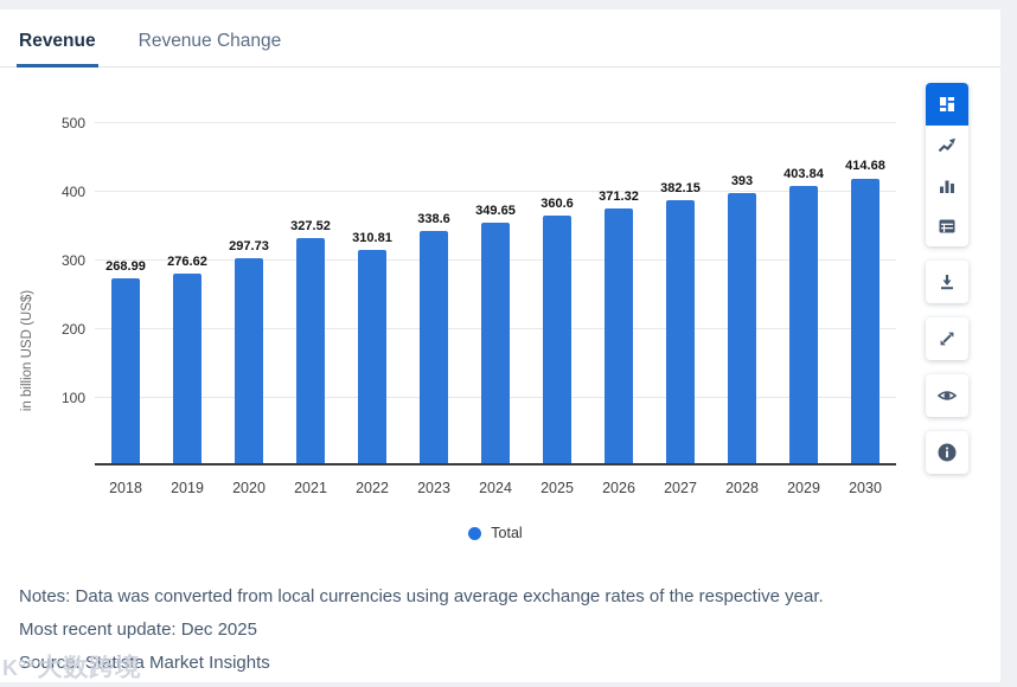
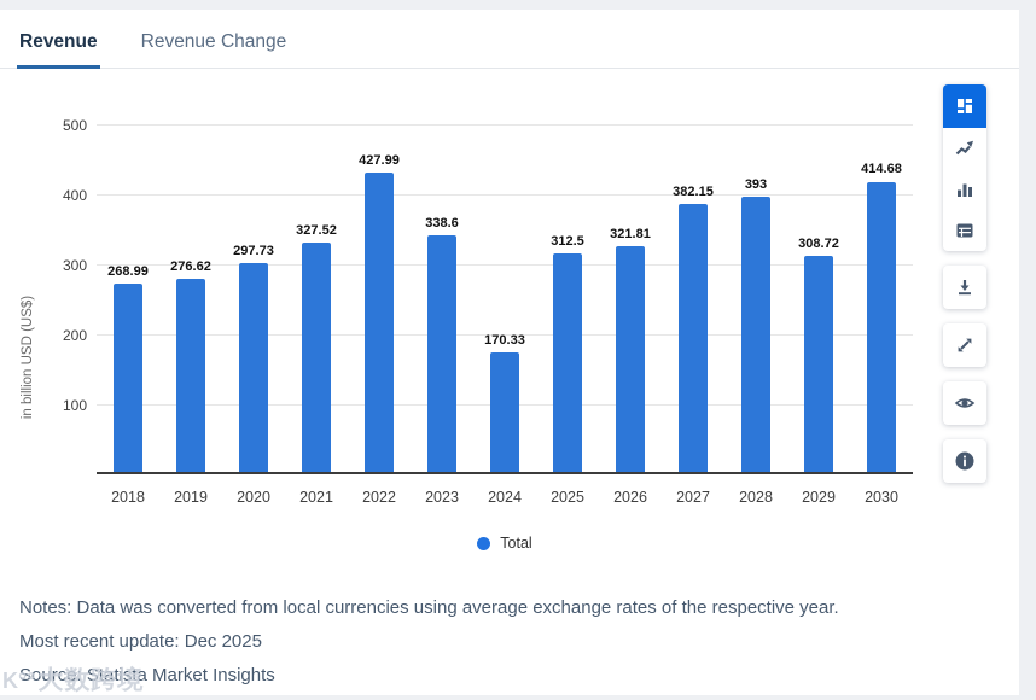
2022: 310.81 -> 427.99
2024: 349.65 -> 170.33
2025: 360.6 -> 312.5
2026: 371.32 -> 321.81
2029: 403.84 -> 308.72
